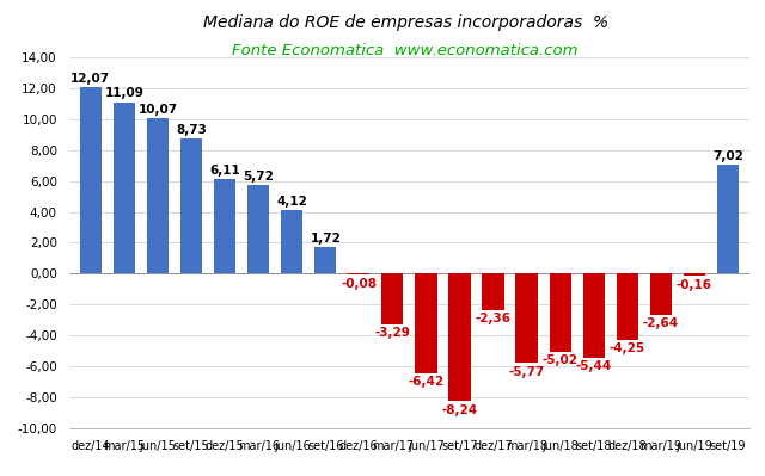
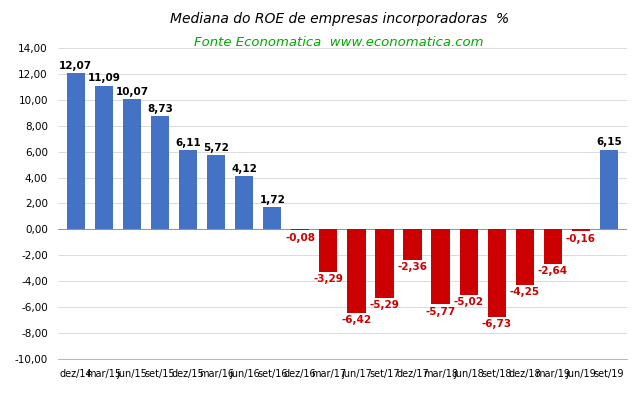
set/17: -8,24 -> -5,29
set/18: -5,44 -> -6,73
set/19: 7,02 -> 6,15
